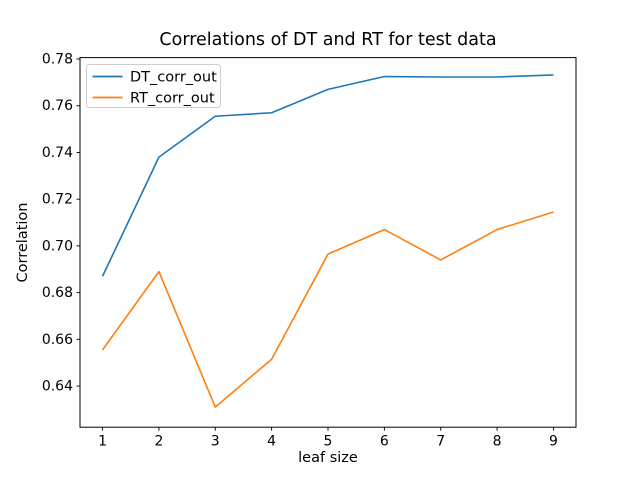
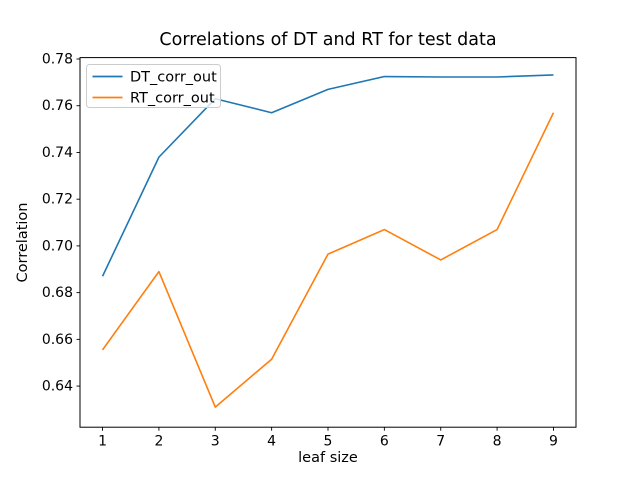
DT_corr_out/3: 0.755 -> 0.763
RT_corr_out/9: 0.715 -> 0.757
